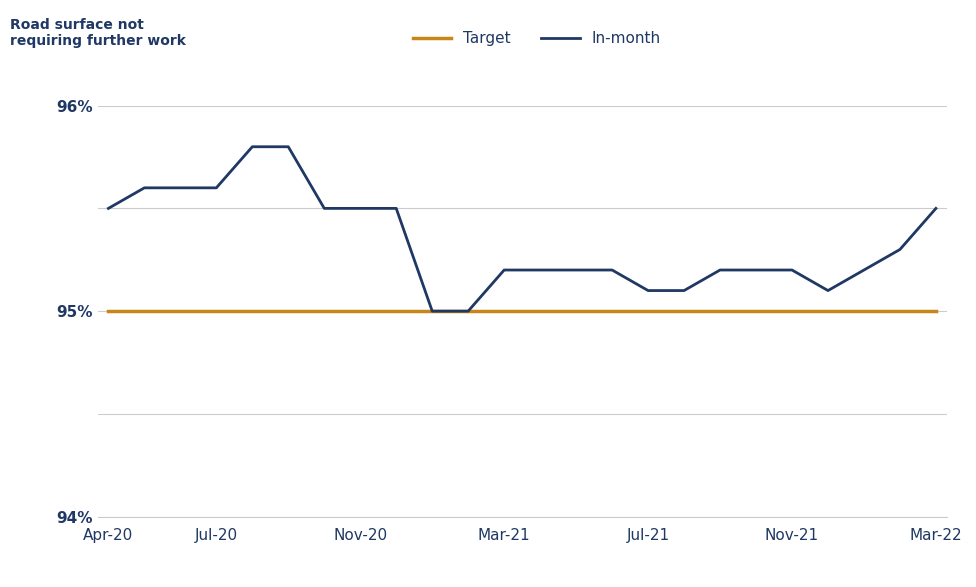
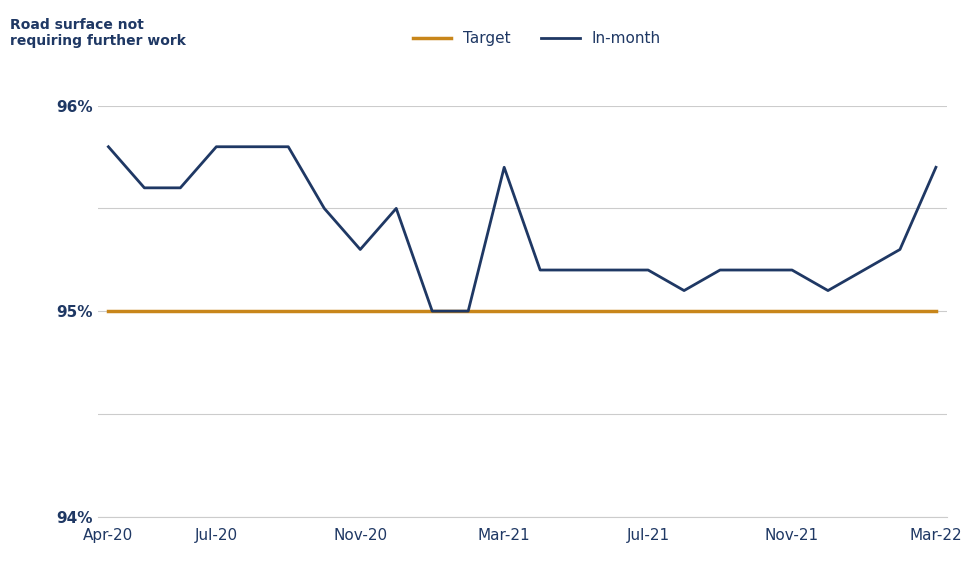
In-month/Apr-20: 95.5% -> 95.8%
In-month/Jul-20: 95.6% -> 95.8%
In-month/Nov-20: 95.5% -> 95.3%
In-month/Mar-21: 95.2% -> 95.7%
In-month/Jul-21: 95.1% -> 95.2%
In-month/Mar-22: 95.5% -> 95.7%
